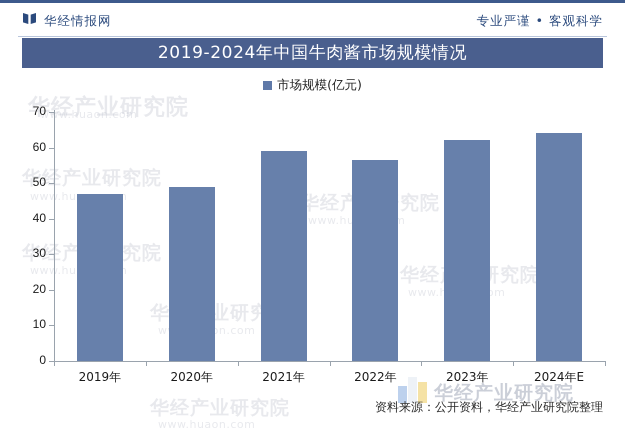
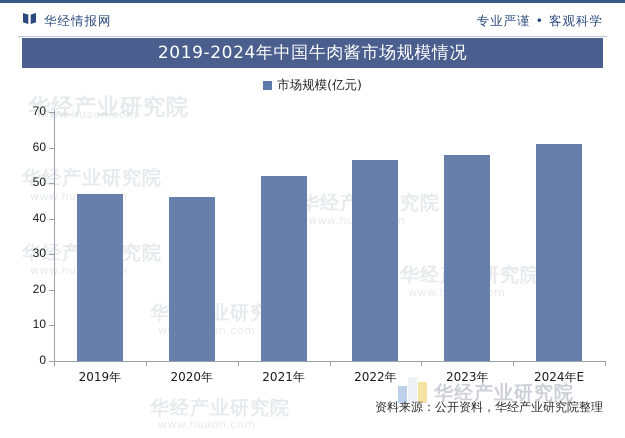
2020年: 49 -> 46
2021年: 59 -> 52
2023年: 62 -> 58
2024年E: 64 -> 61
